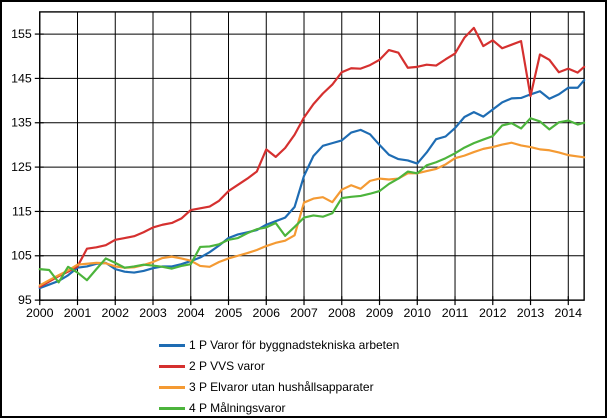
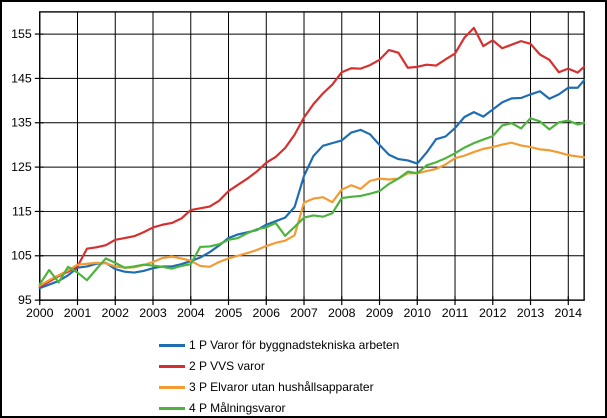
4 P Målningsvaror/2000: 102 -> 99
2 P VVS varor/2006: 129 -> 126
2 P VVS varor/2013: 141 -> 153
